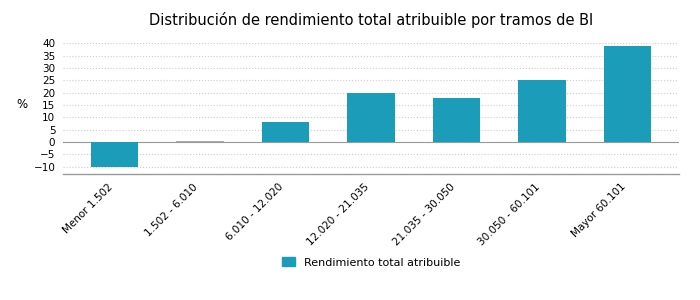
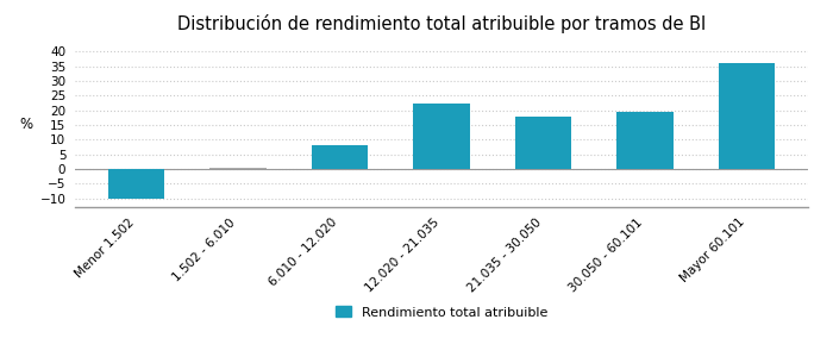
12.020 - 21.035: 20.0 -> 22.5
30.050 - 60.101: 25.0 -> 19.5
Mayor 60.101: 39.0 -> 36.0
